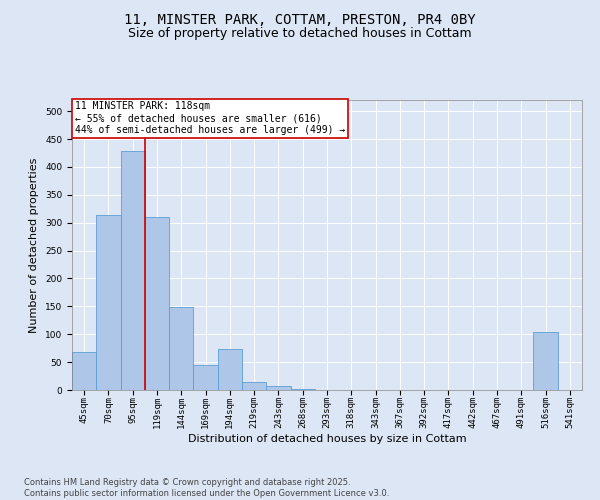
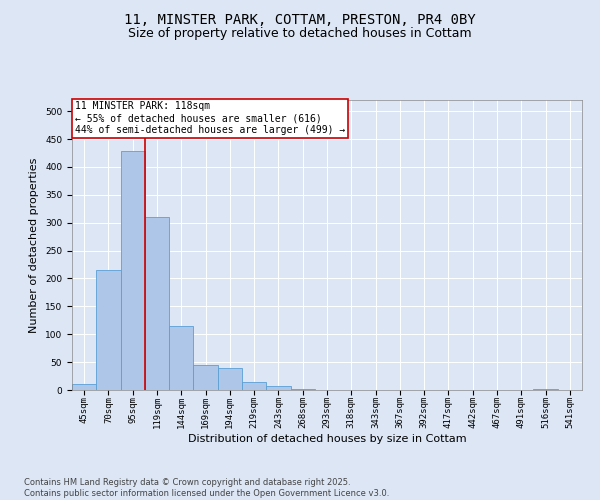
45sqm: 68 -> 10
70sqm: 314 -> 216
144sqm: 148 -> 115
194sqm: 74 -> 40
516sqm: 104 -> 1
